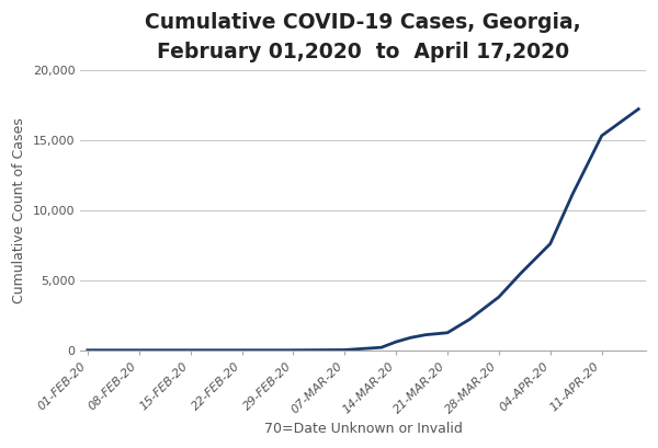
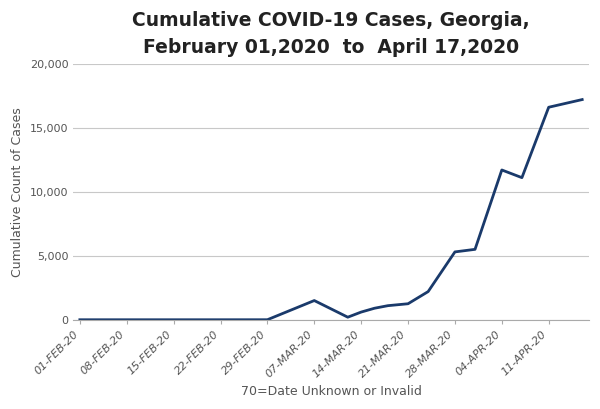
07-MAR-20: 0 -> 1,500
28-MAR-20: 3,800 -> 5,300
04-APR-20: 7,600 -> 11,700
11-APR-20: 15,300 -> 16,600
